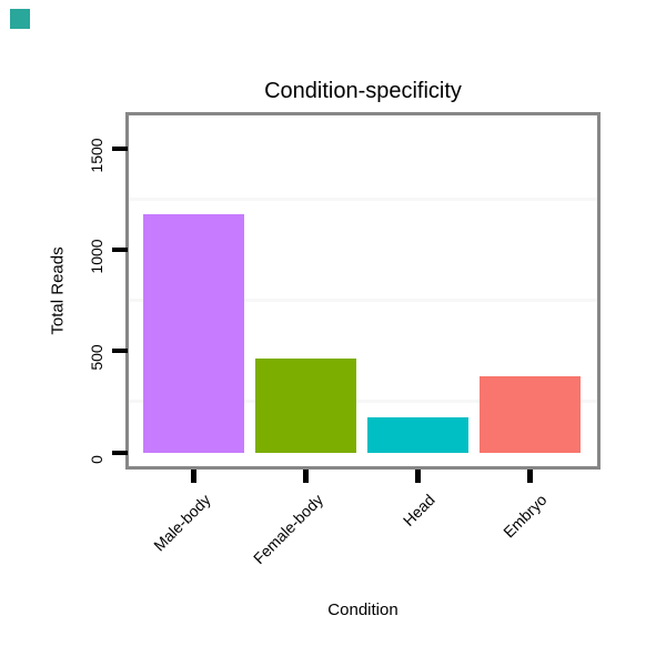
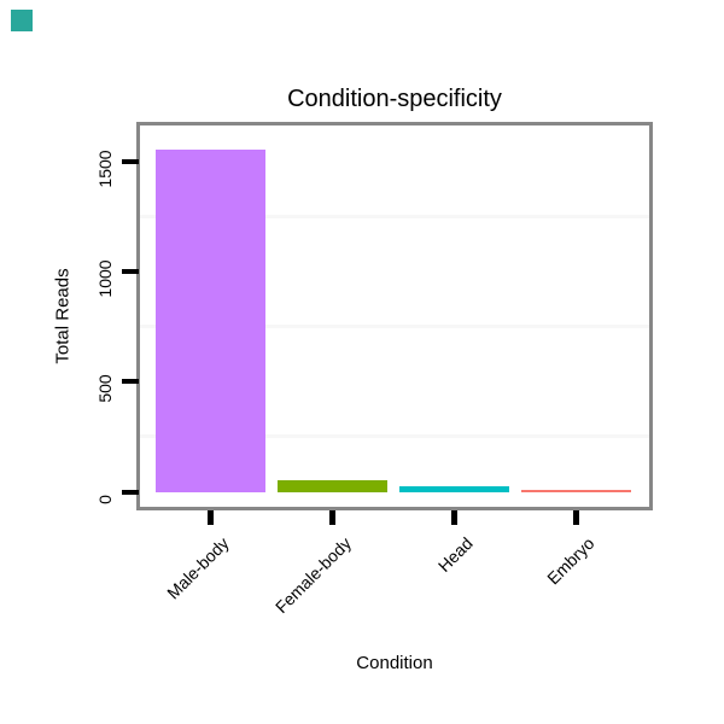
Male-body: 1180 -> 1560
Female-body: 470 -> 60
Head: 180 -> 30
Embryo: 380 -> 10
